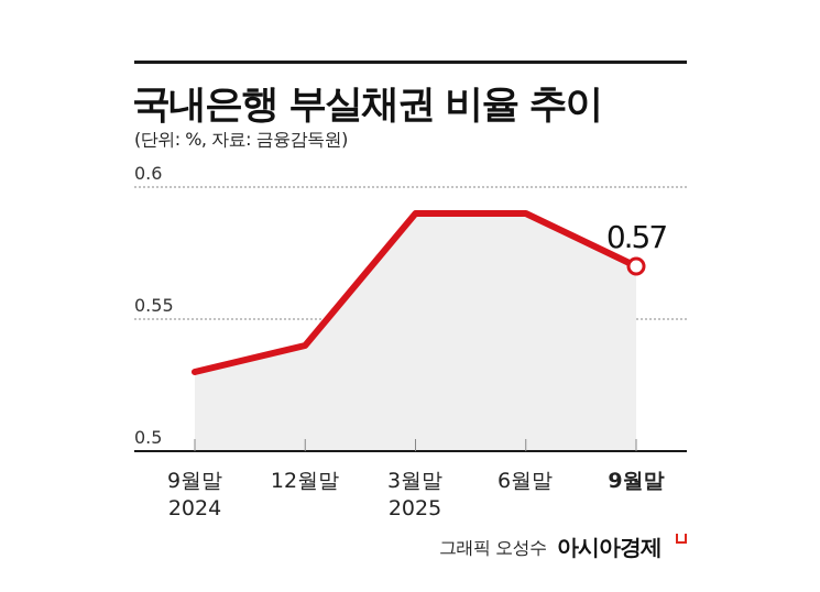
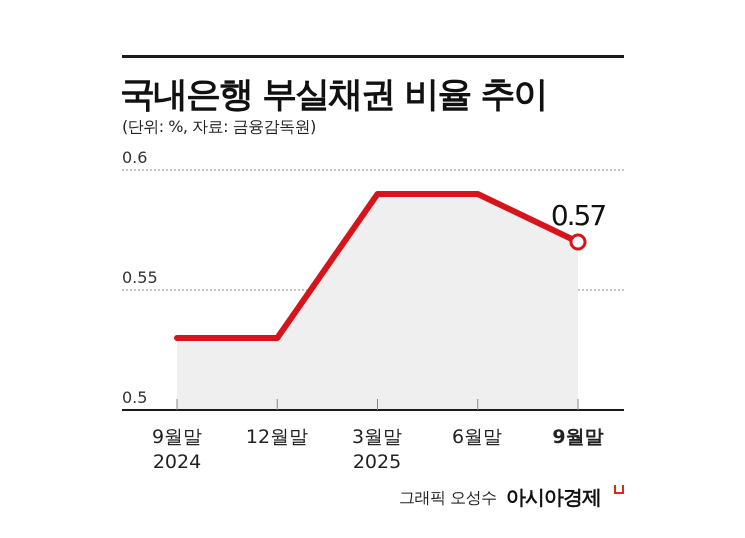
12월말: 0.54 -> 0.53
